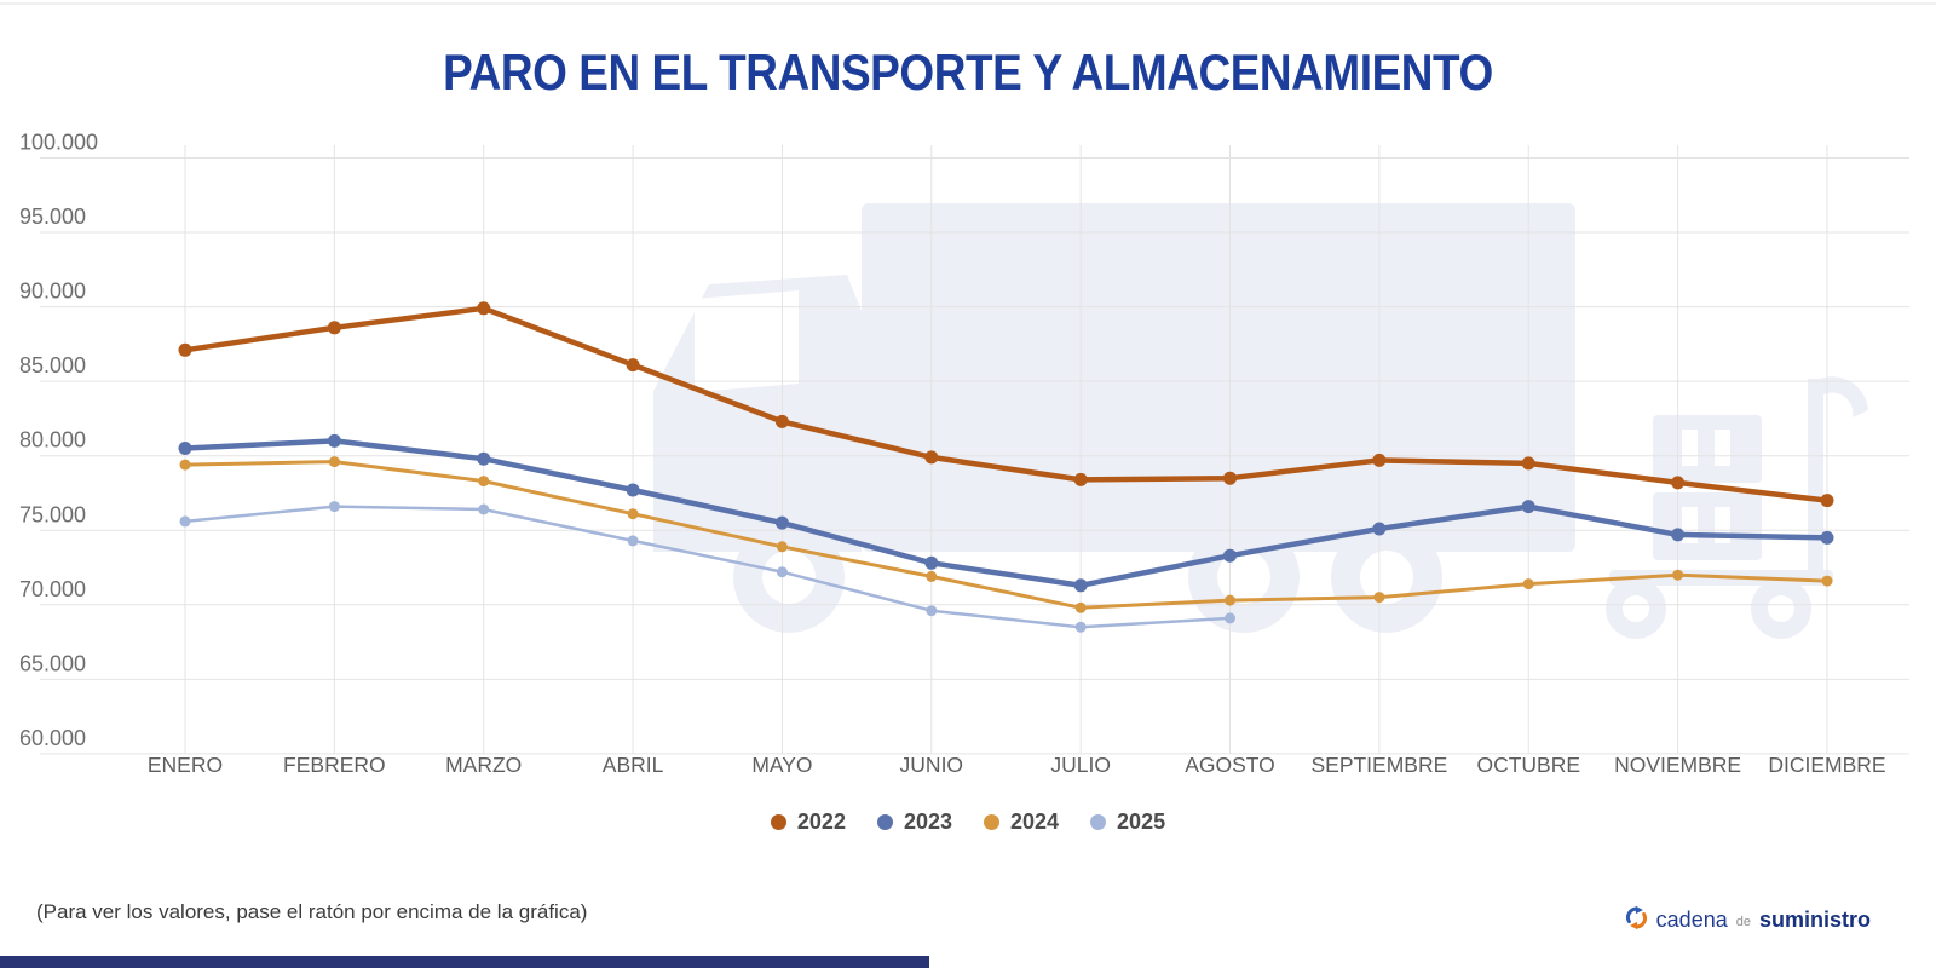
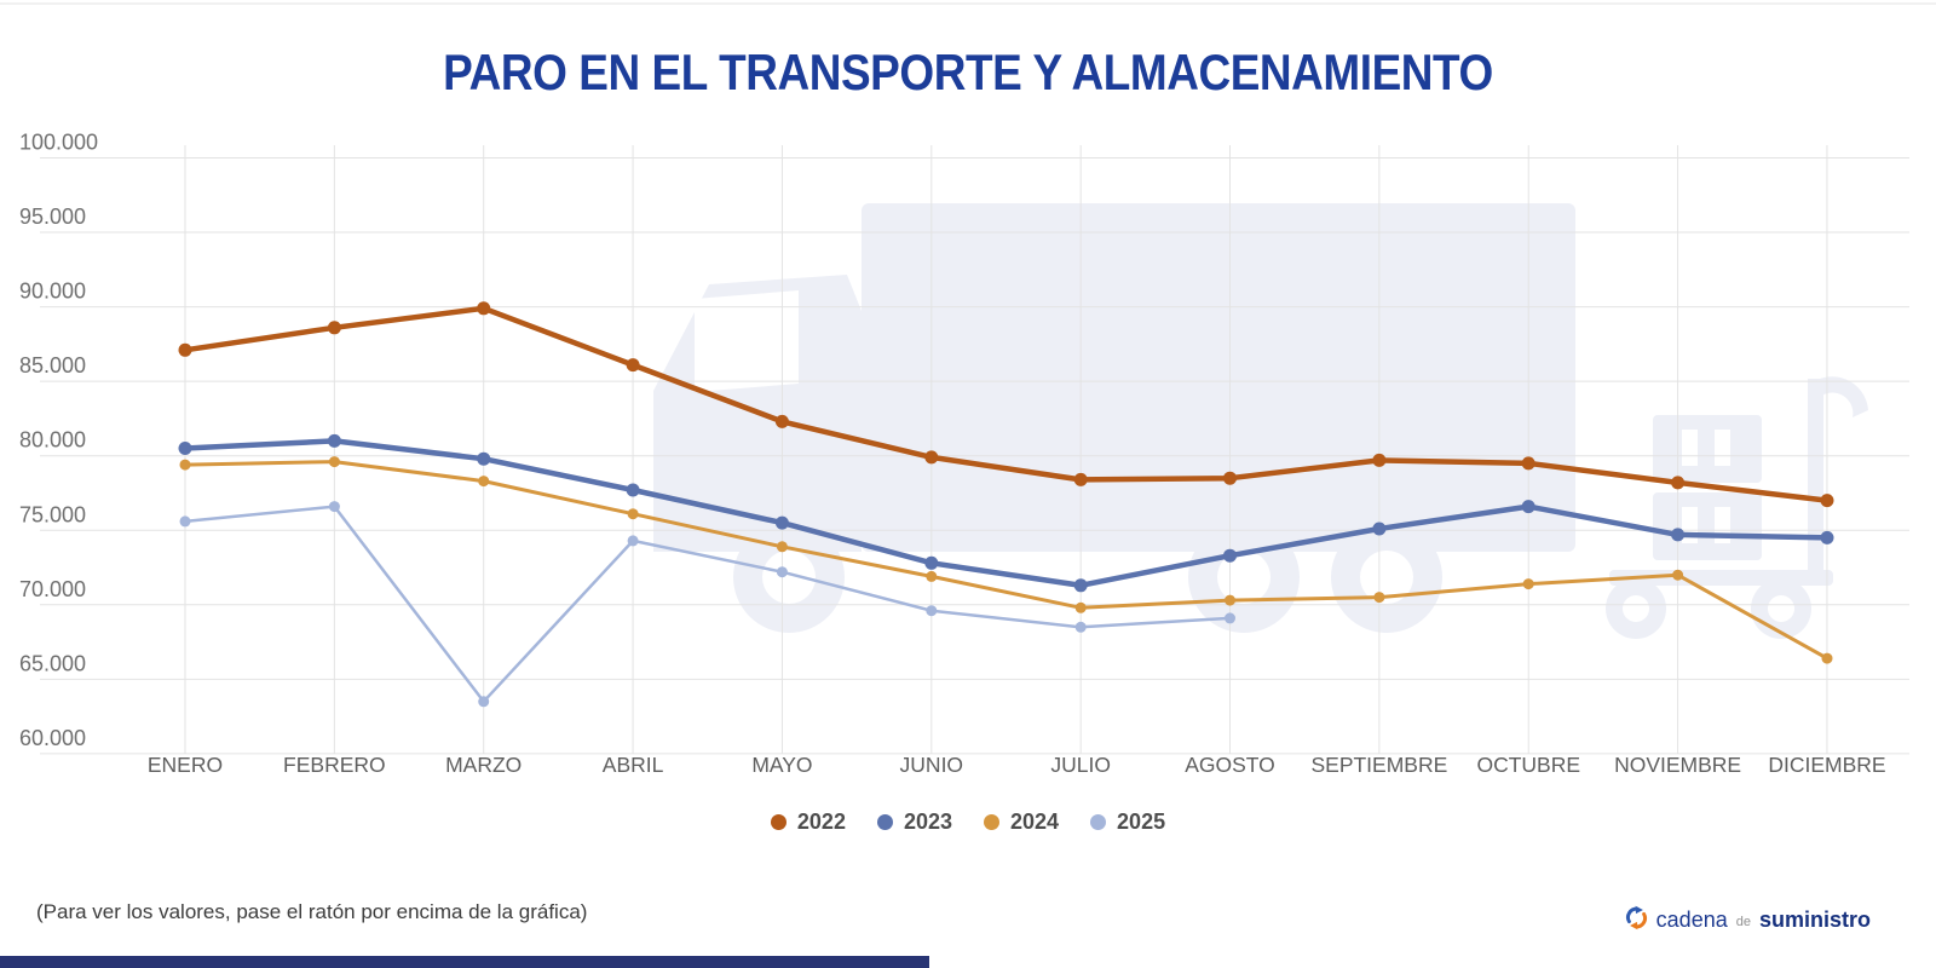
2025/MARZO: 76400 -> 63500
2024/DICIEMBRE: 71600 -> 66400
